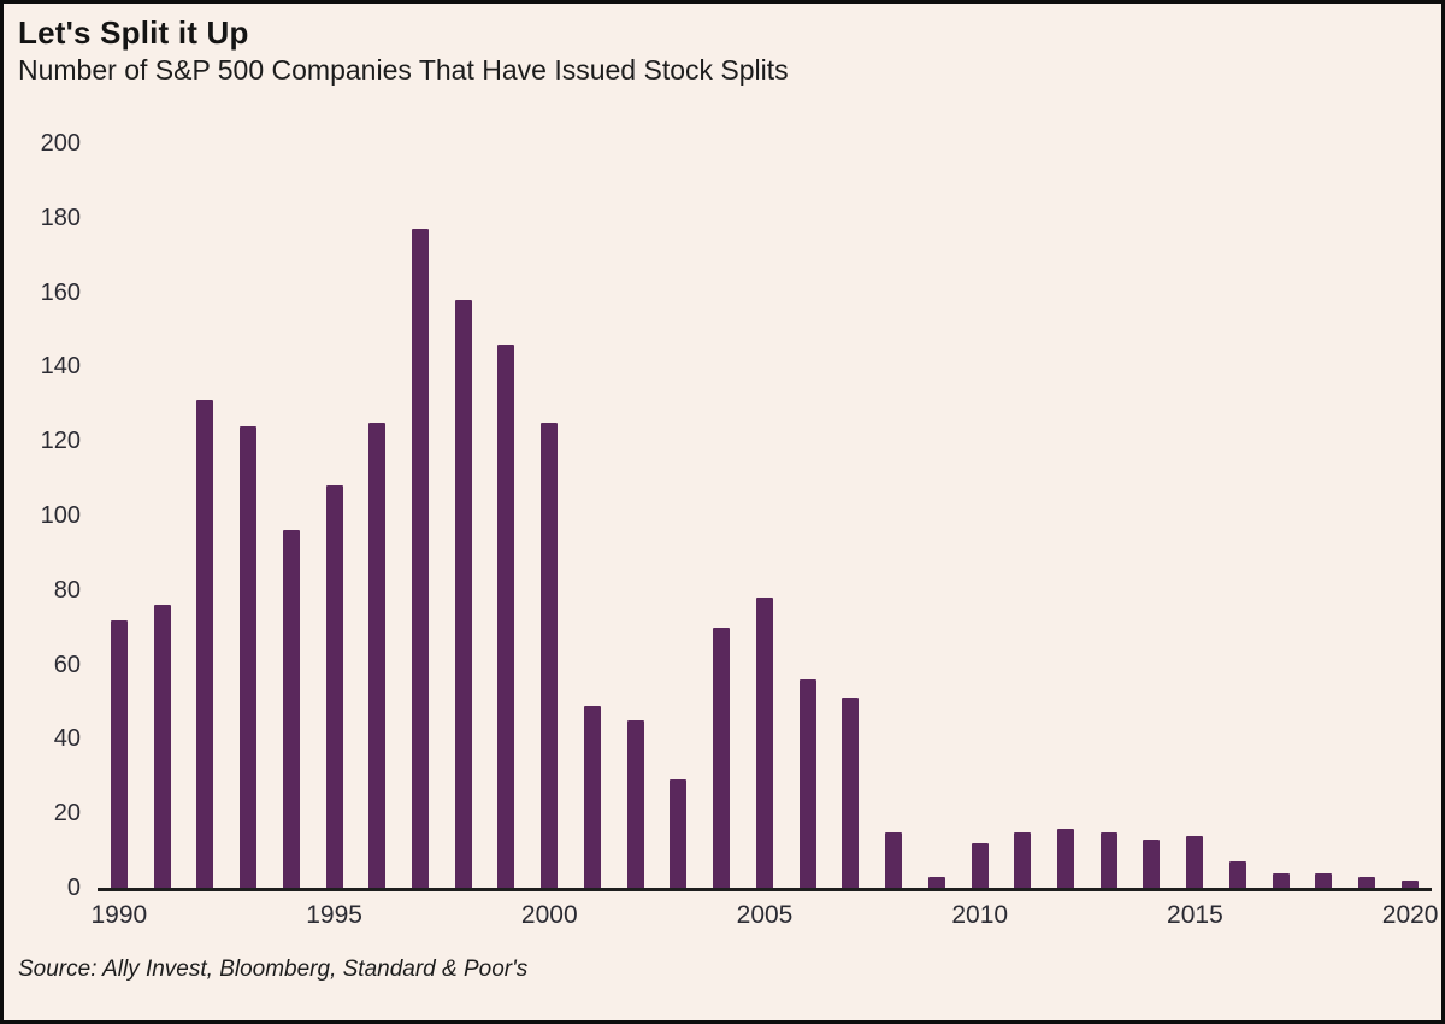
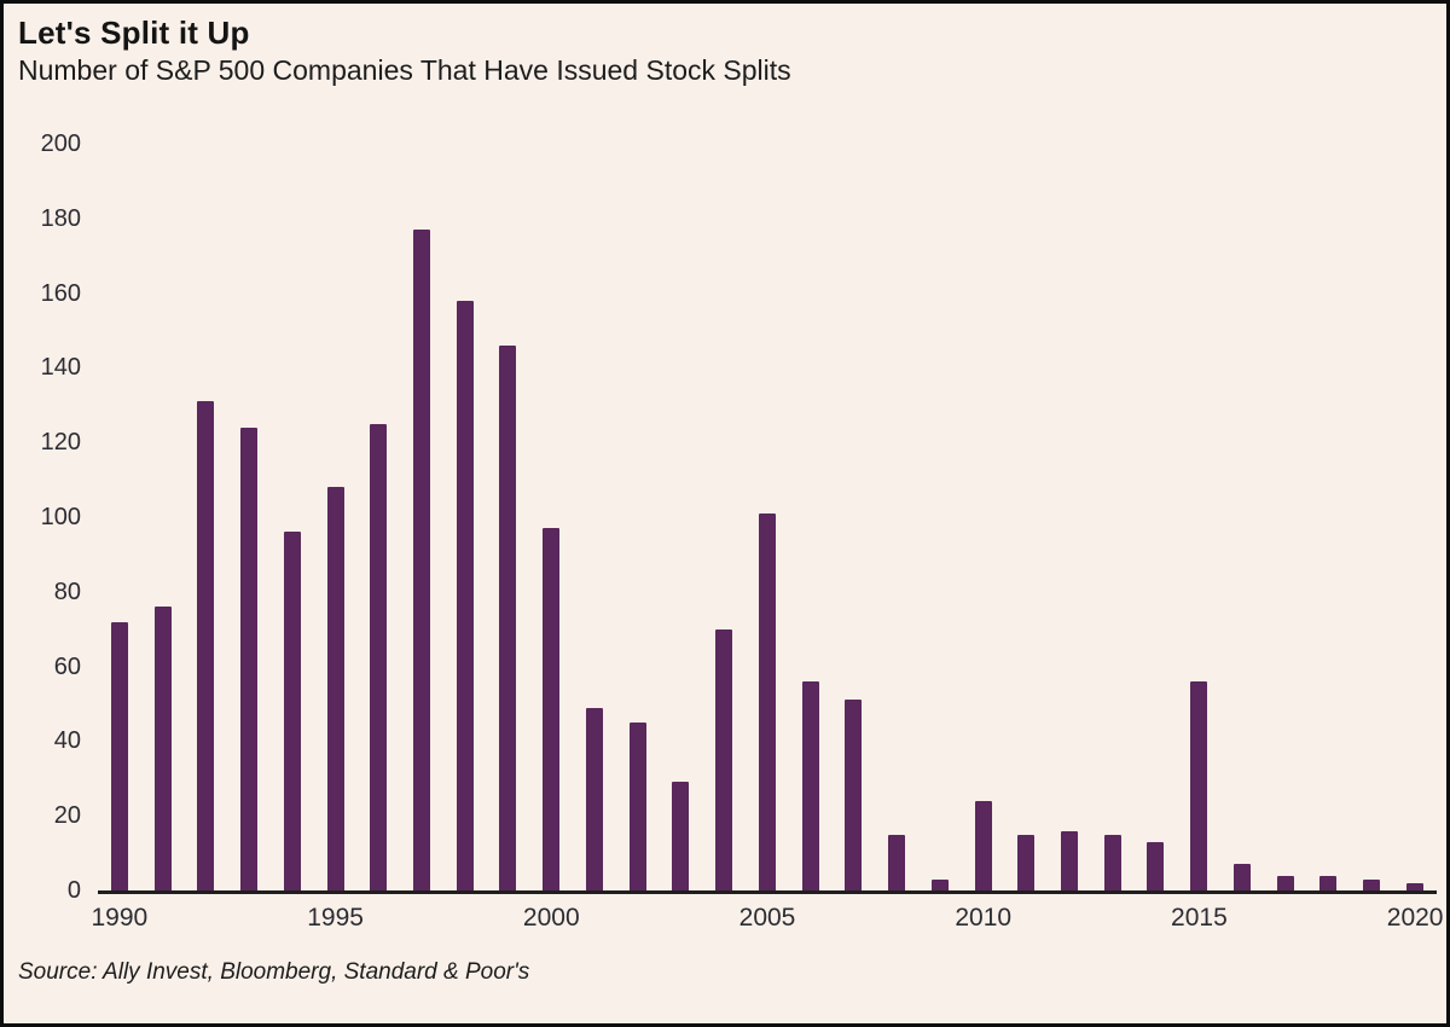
2000: 125 -> 97
2005: 78 -> 101
2010: 12 -> 24
2015: 14 -> 56
